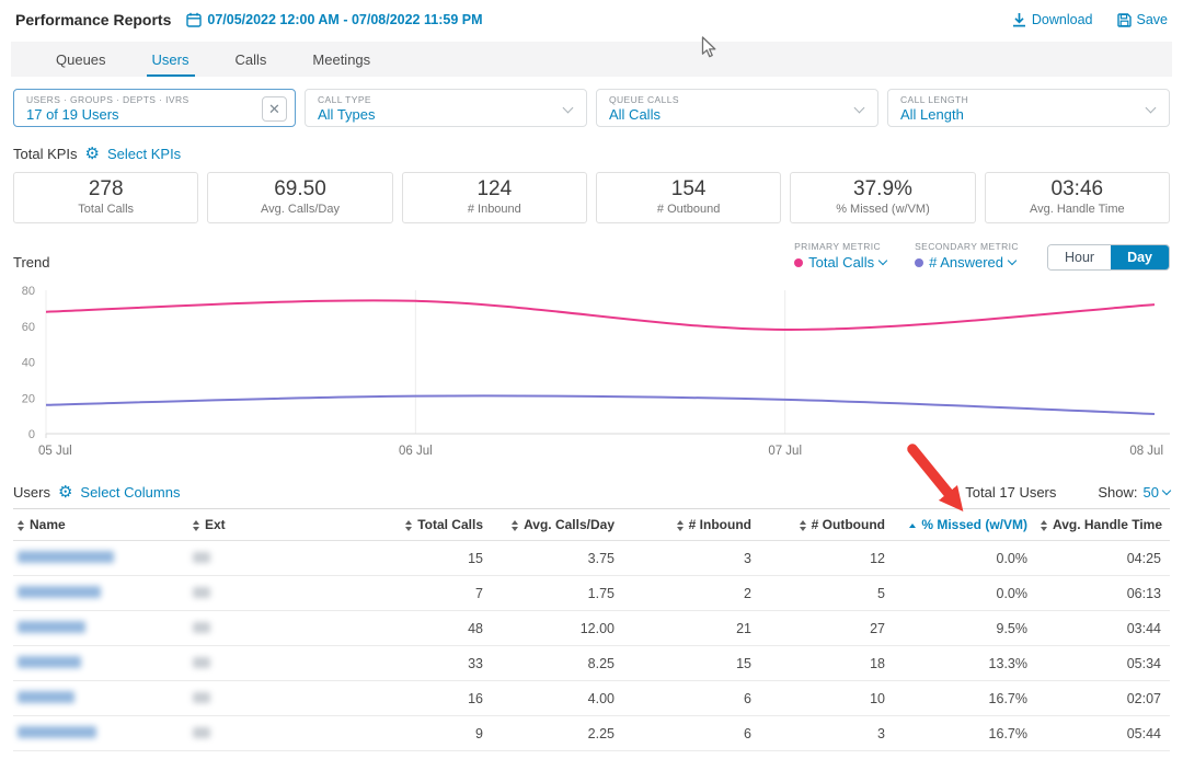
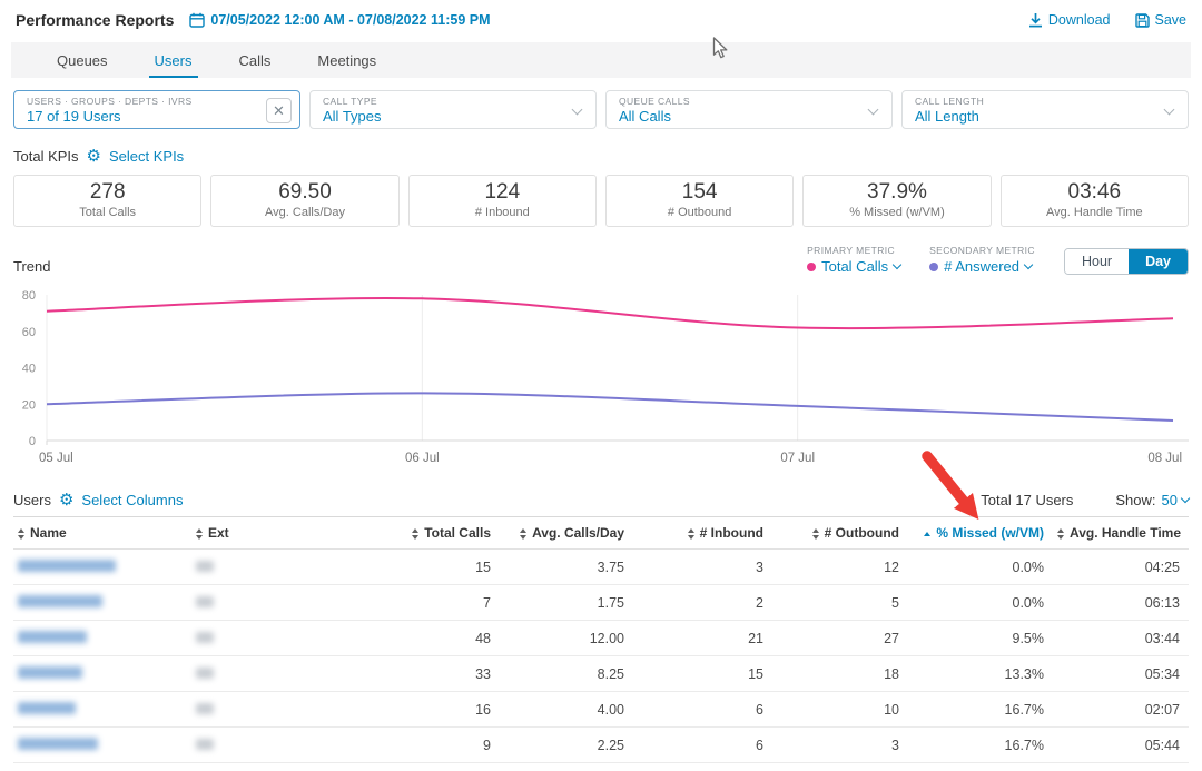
Total Calls/05 Jul: 68 -> 71
# Answered/05 Jul: 16 -> 20
Total Calls/06 Jul: 74 -> 78
# Answered/06 Jul: 21 -> 26
Total Calls/07 Jul: 58 -> 62
Total Calls/08 Jul: 72 -> 67
